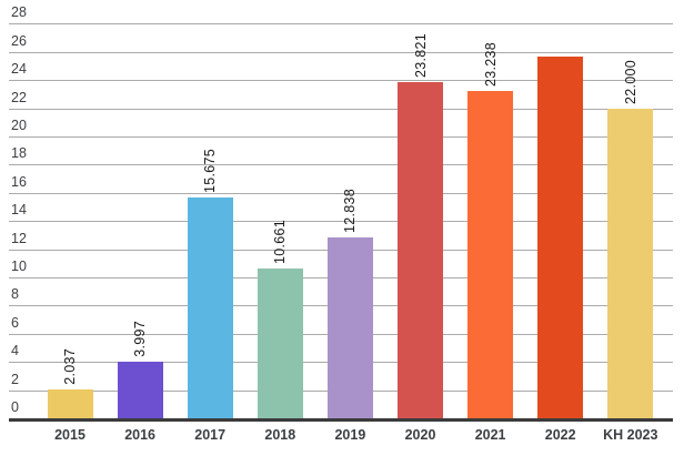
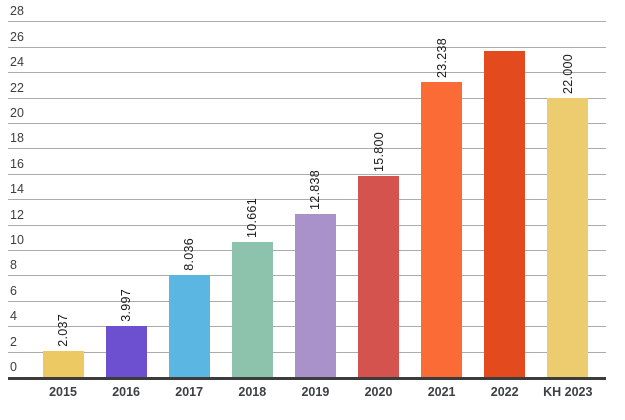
2017: 15.675 -> 8.036
2020: 23.821 -> 15.800
